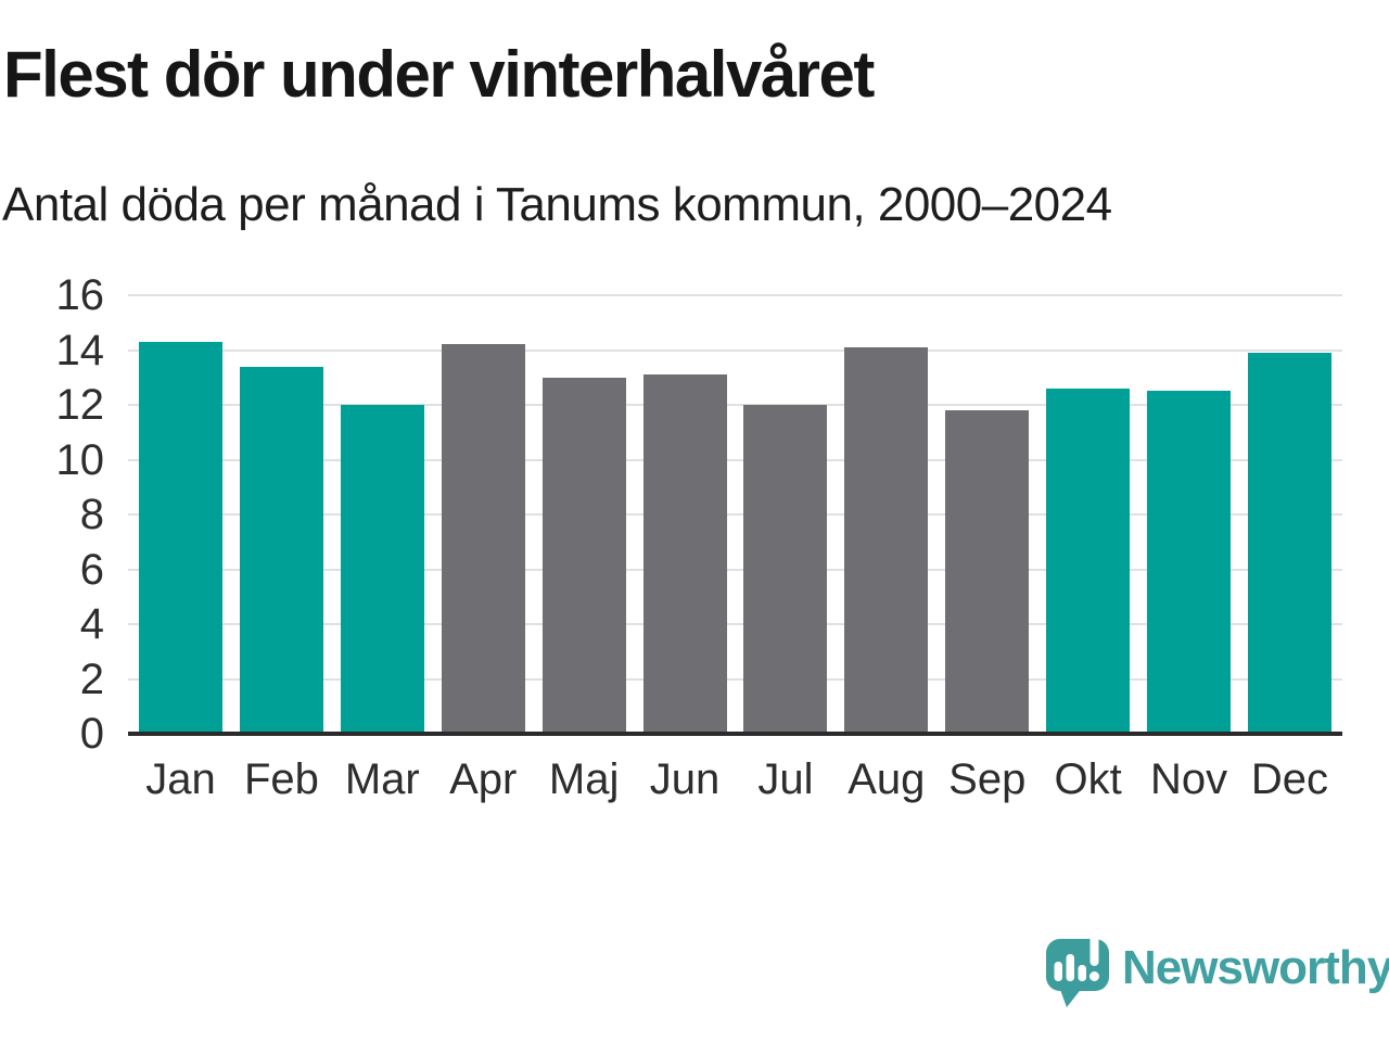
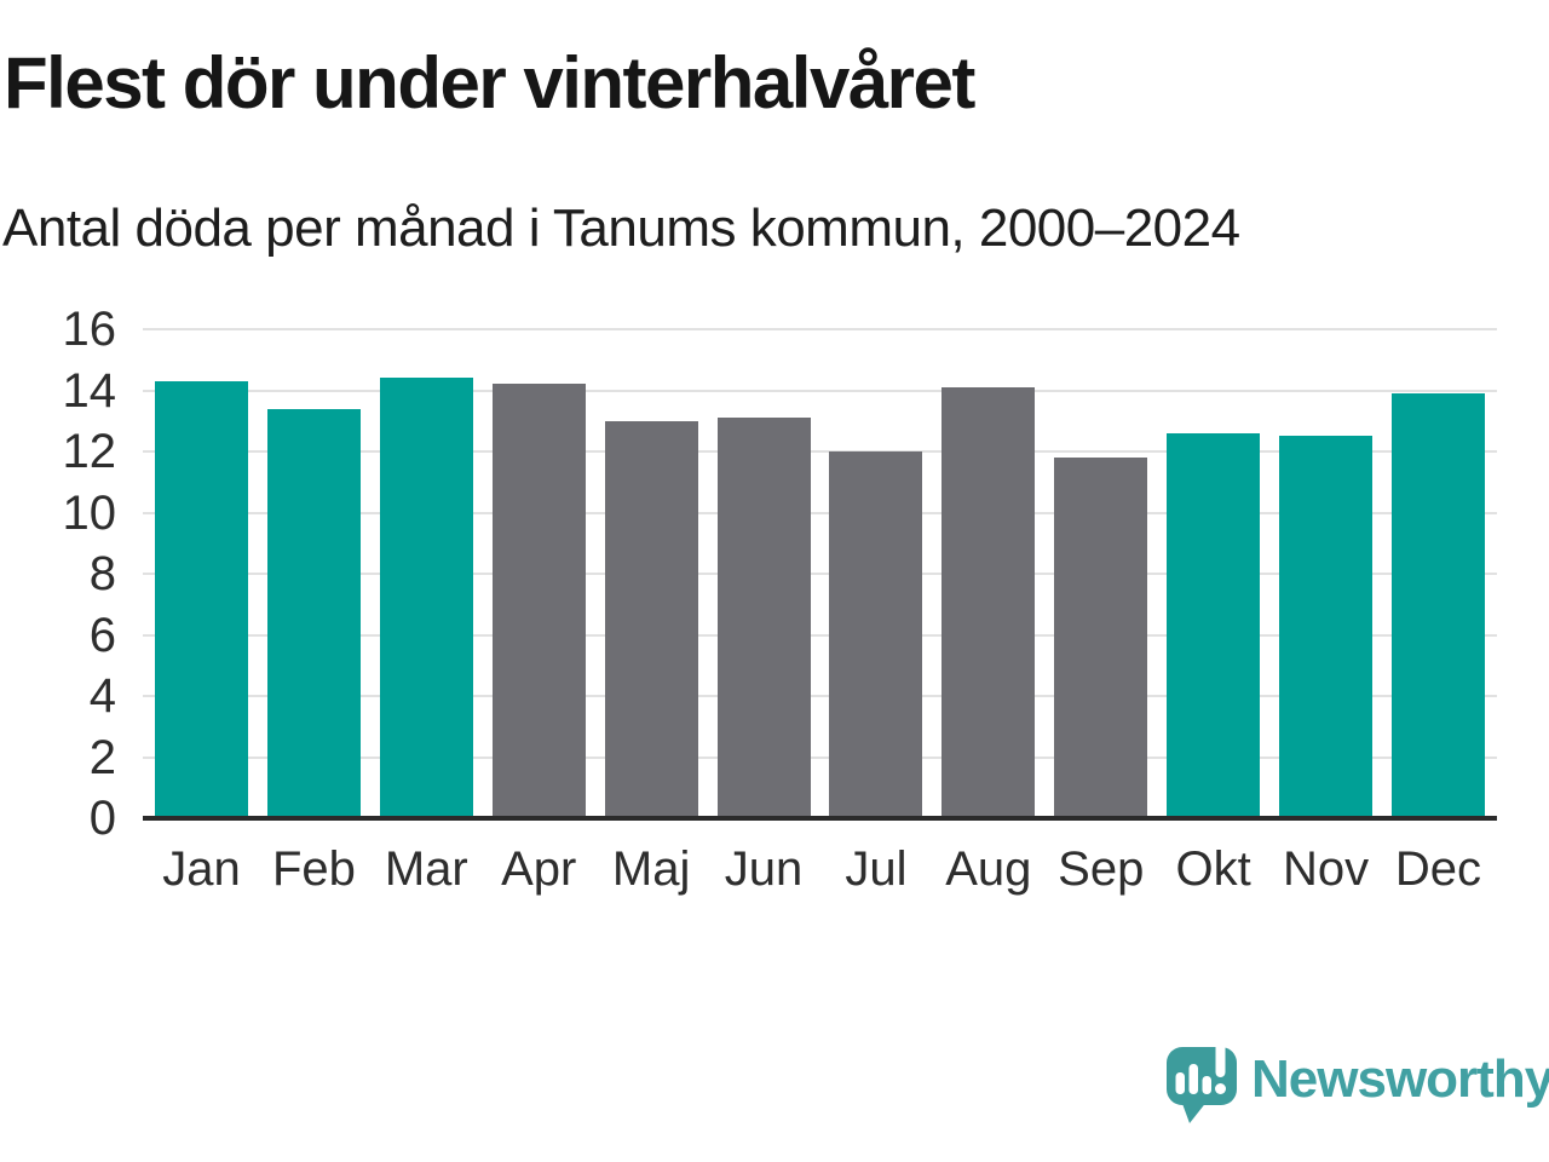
Mar: 12.0 -> 14.4
